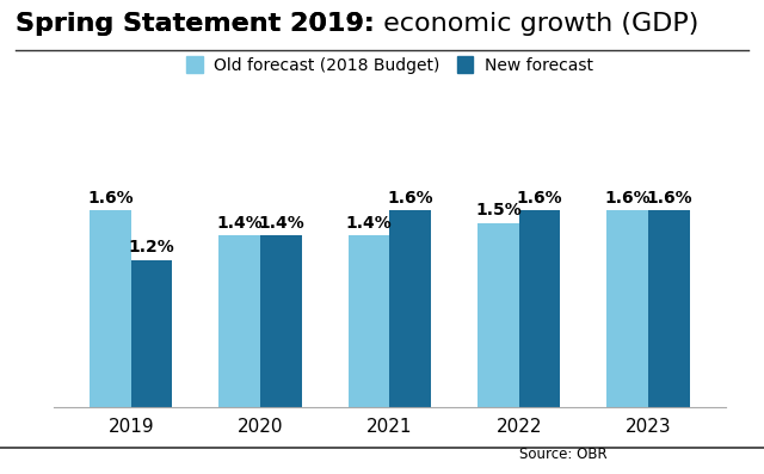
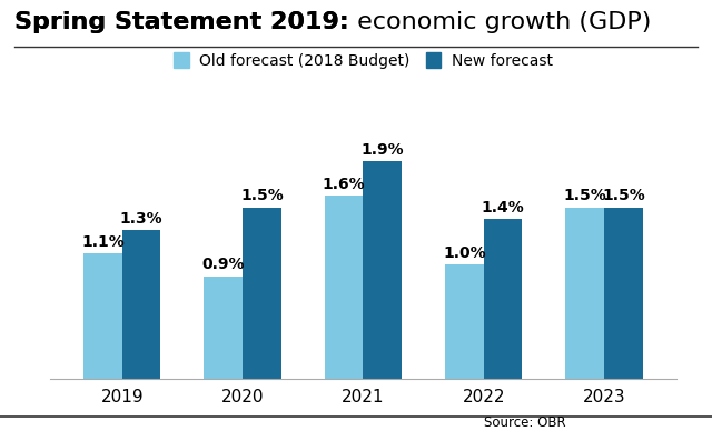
Old forecast (2018 Budget)/2019: 1.6% -> 1.1%
New forecast/2019: 1.2% -> 1.3%
Old forecast (2018 Budget)/2020: 1.4% -> 0.9%
New forecast/2020: 1.4% -> 1.5%
Old forecast (2018 Budget)/2021: 1.4% -> 1.6%
New forecast/2021: 1.6% -> 1.9%
Old forecast (2018 Budget)/2022: 1.5% -> 1.0%
New forecast/2022: 1.6% -> 1.4%
Old forecast (2018 Budget)/2023: 1.6% -> 1.5%
New forecast/2023: 1.6% -> 1.5%
